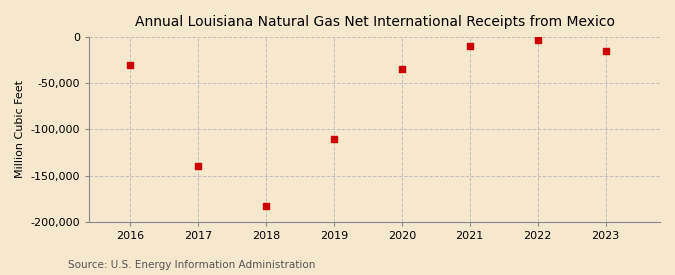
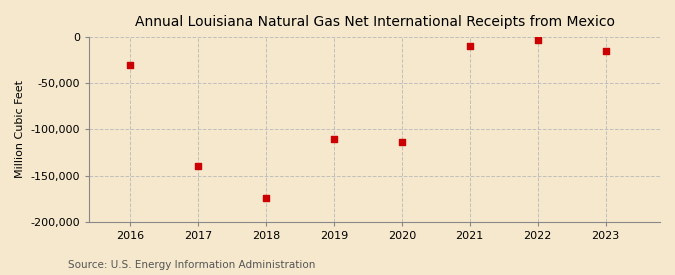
2018: -183,000 -> -174,000
2020: -35,000 -> -114,000
